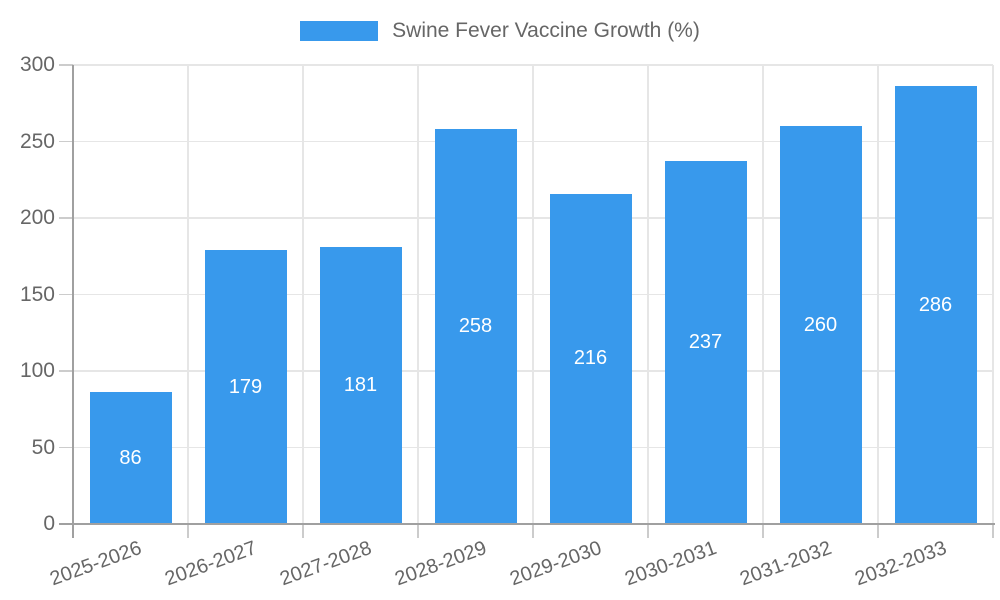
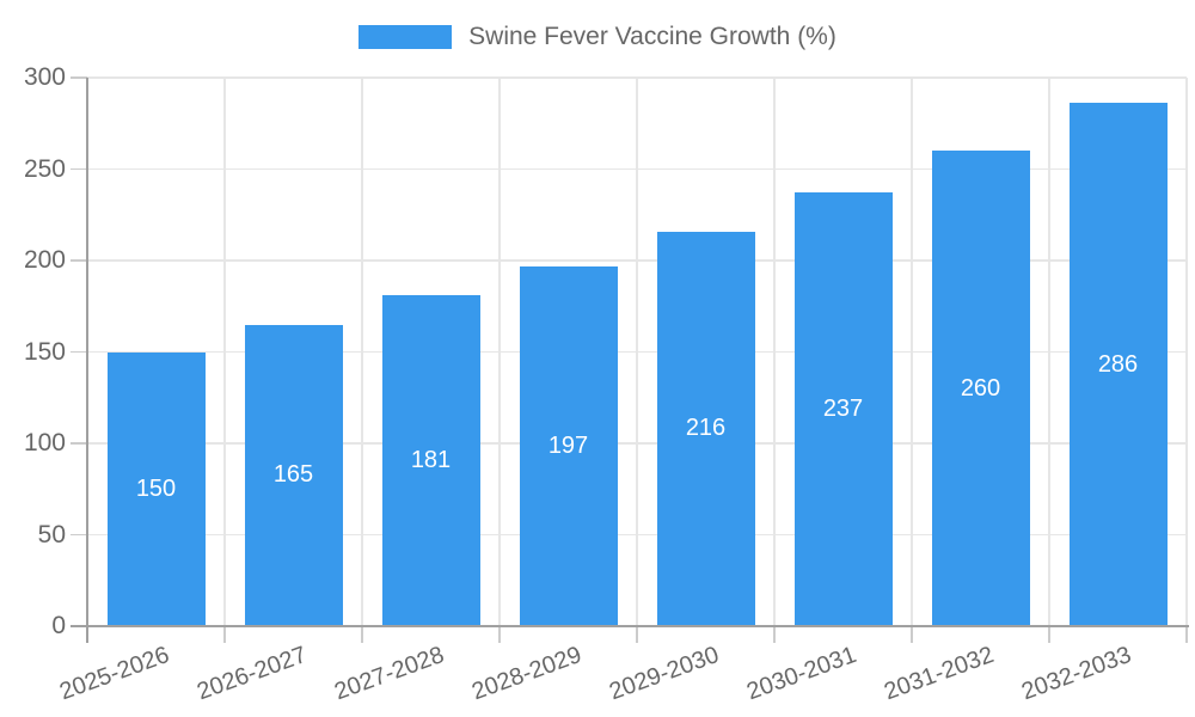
2025-2026: 86 -> 150
2026-2027: 179 -> 165
2028-2029: 258 -> 197
